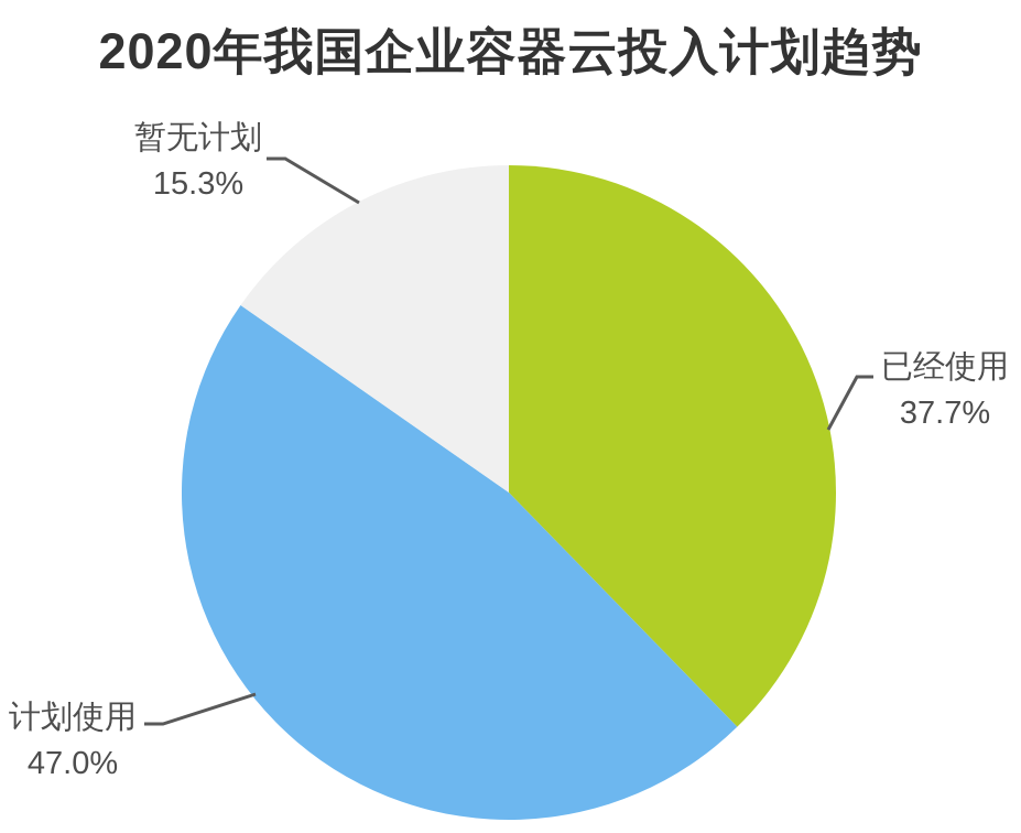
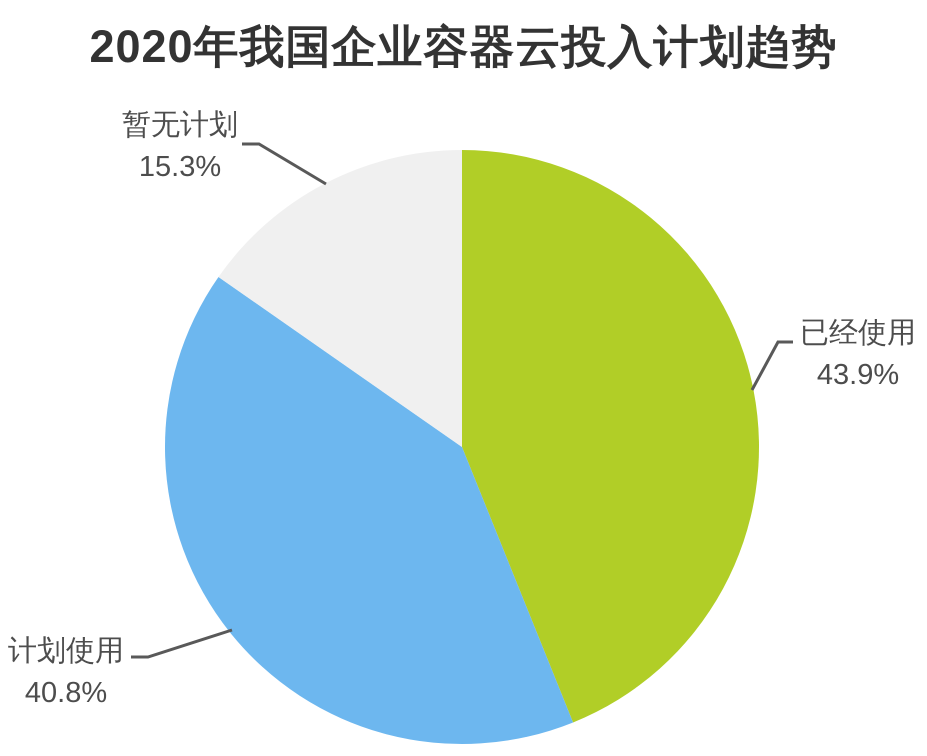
已经使用: 37.7% -> 43.9%
计划使用: 47.0% -> 40.8%
